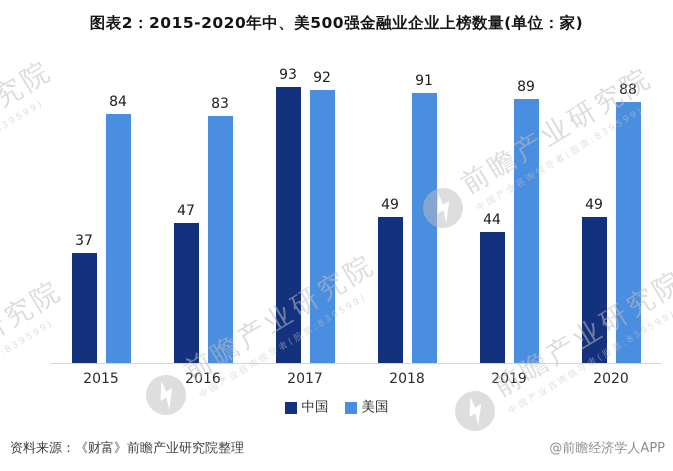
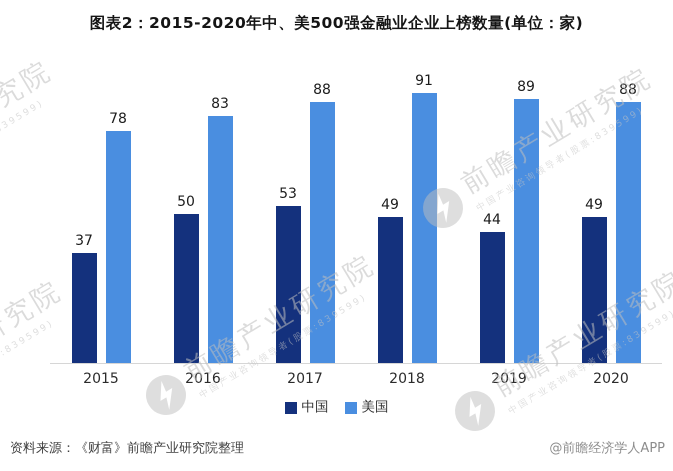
美国/2015: 84 -> 78
中国/2016: 47 -> 50
中国/2017: 93 -> 53
美国/2017: 92 -> 88
